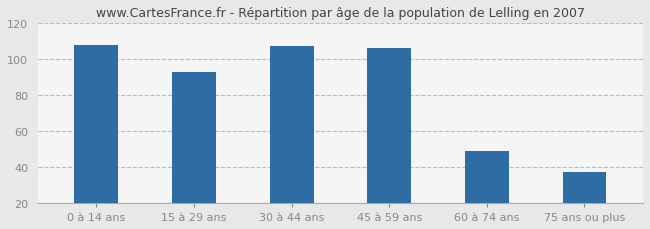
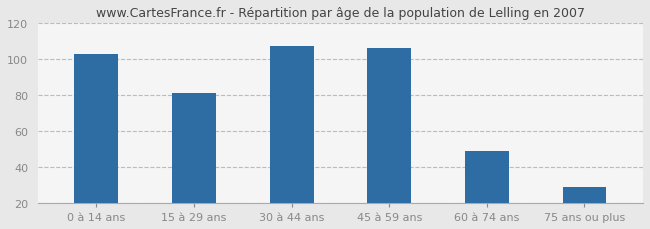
0 à 14 ans: 108 -> 103
15 à 29 ans: 93 -> 81
75 ans ou plus: 37 -> 29
